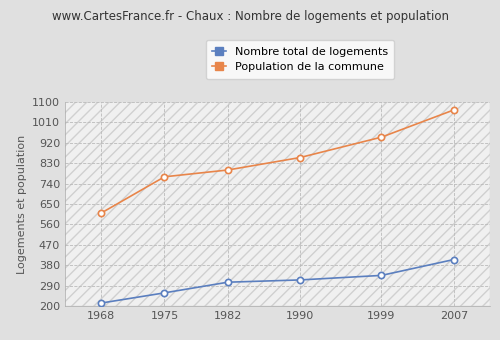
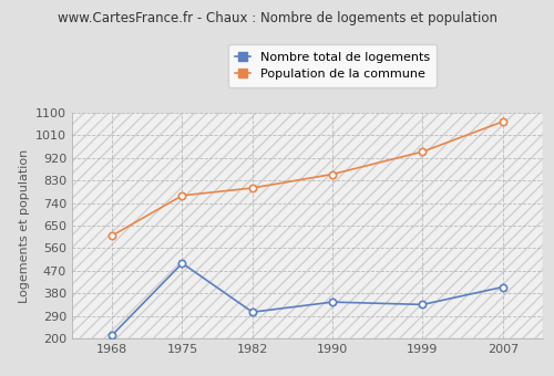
Nombre total de logements/1975: 258 -> 500
Nombre total de logements/1990: 315 -> 345
